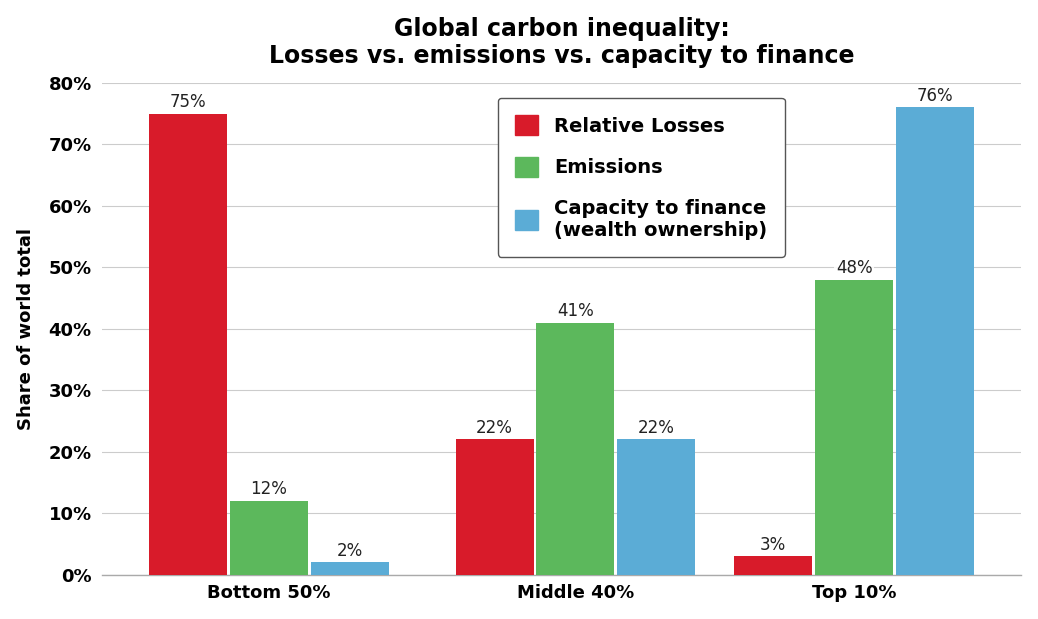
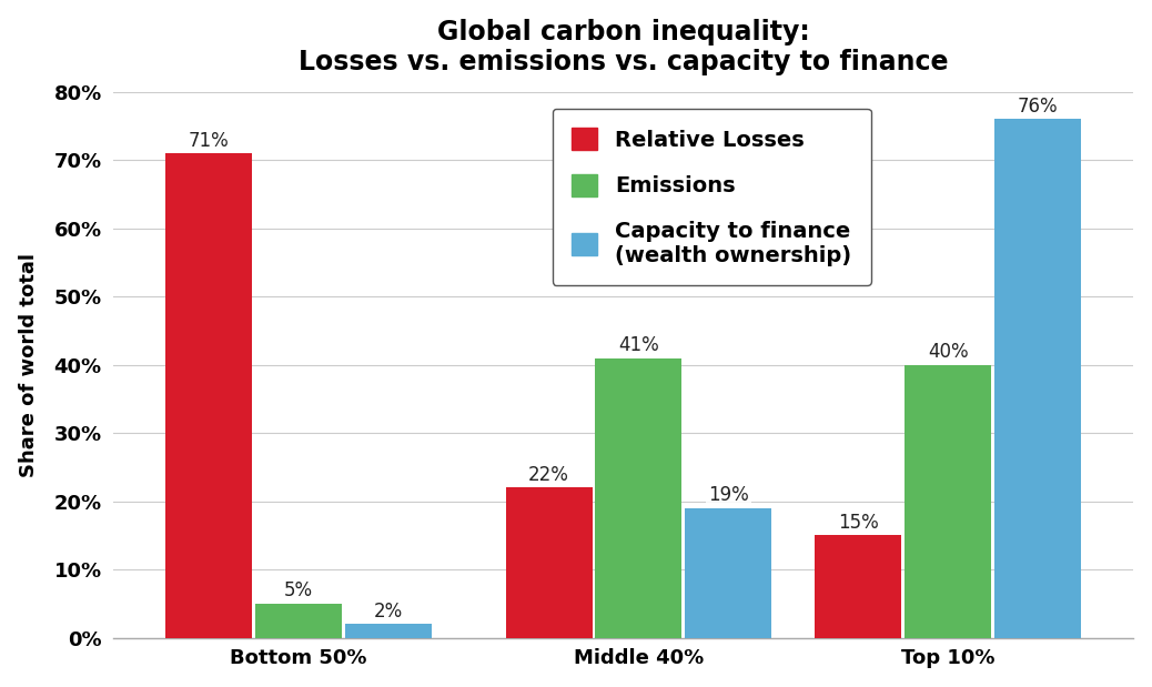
Relative Losses/Bottom 50%: 75% -> 71%
Emissions/Bottom 50%: 12% -> 5%
Capacity to finance (wealth ownership)/Middle 40%: 22% -> 19%
Relative Losses/Top 10%: 3% -> 15%
Emissions/Top 10%: 48% -> 40%
